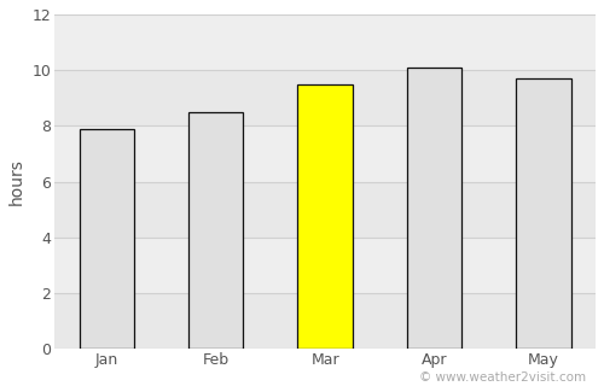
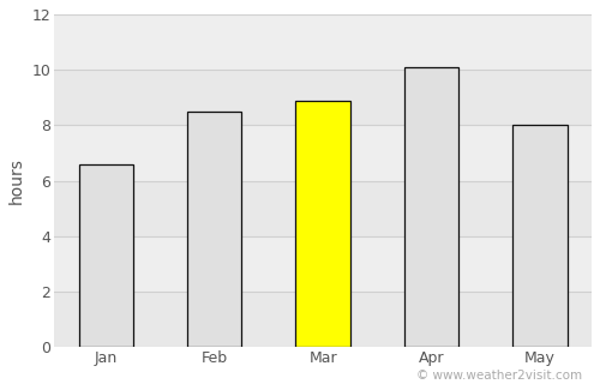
Jan: 7.9 -> 6.6
Mar: 9.5 -> 8.9
May: 9.7 -> 8.0
